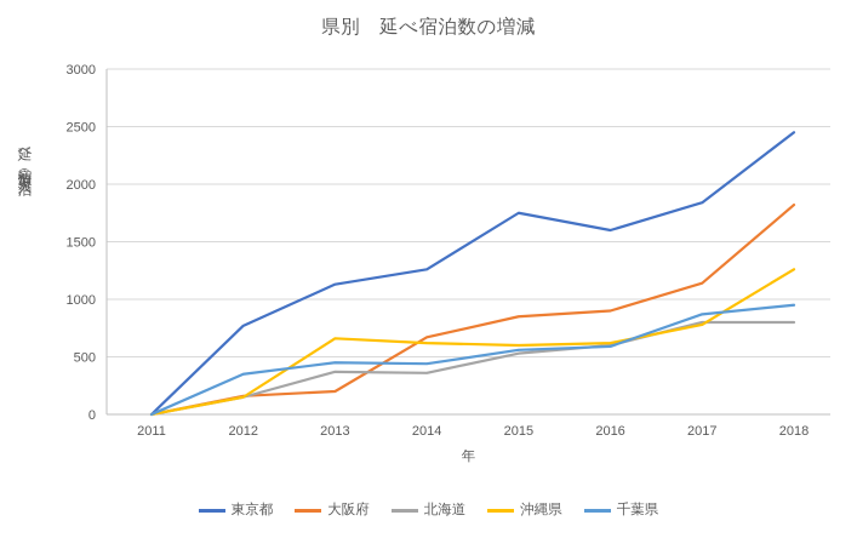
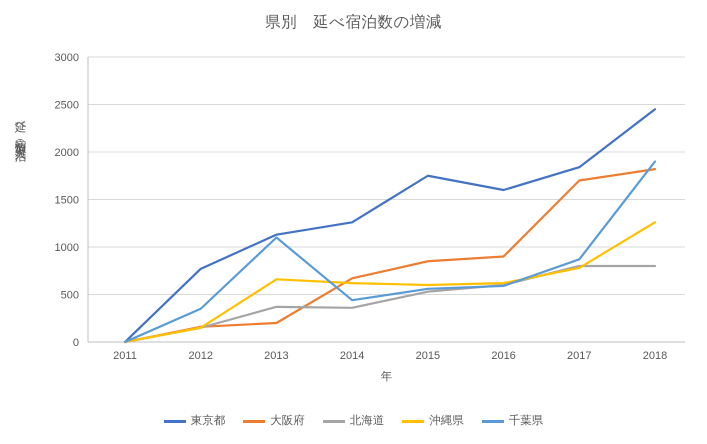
千葉県/2013: 400 -> 1100
大阪府/2017: 1100 -> 1700
千葉県/2018: 1000 -> 1900
